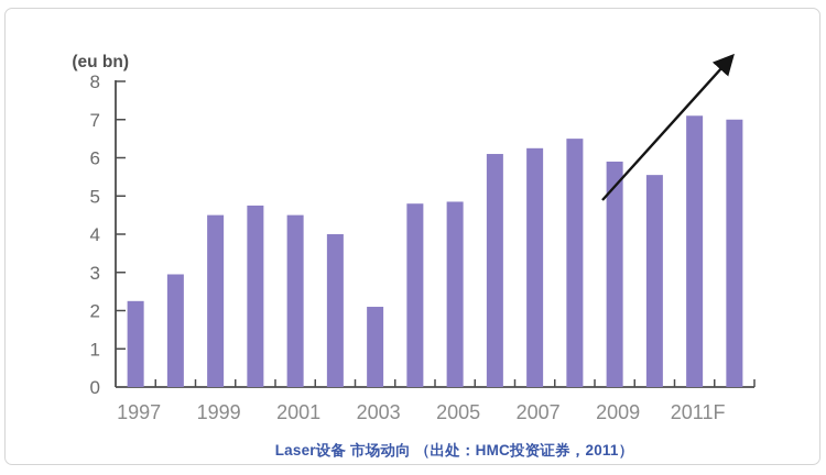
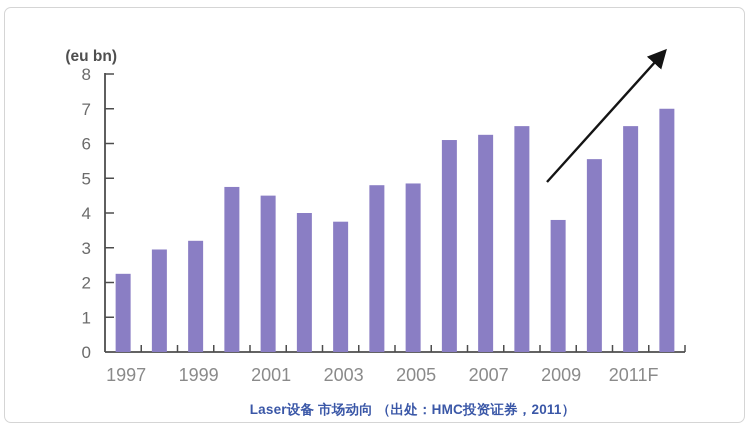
1999: 4.5 -> 3.2
2003: 2.1 -> 3.8
2009: 5.9 -> 3.8
2011F: 7.1 -> 6.5
